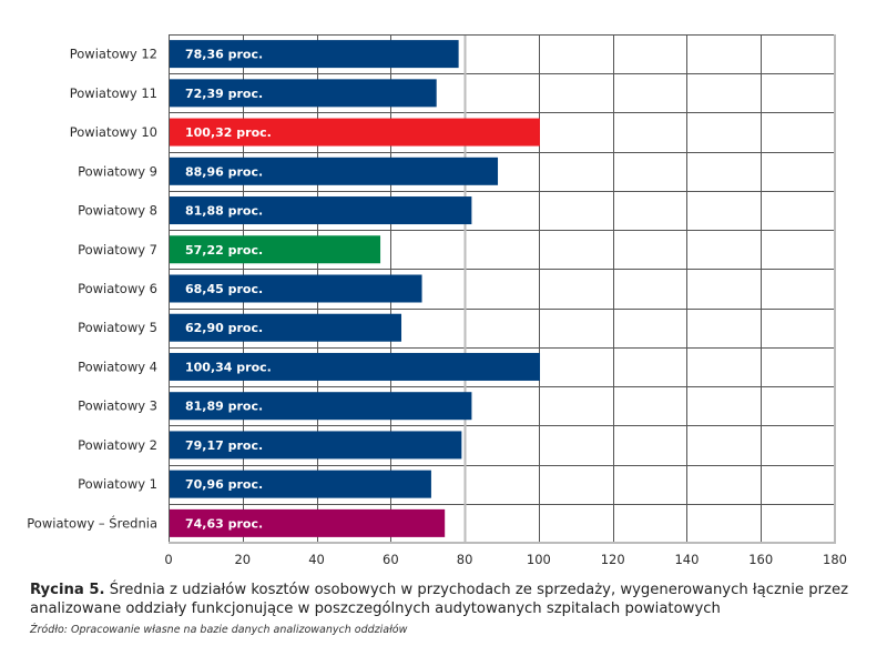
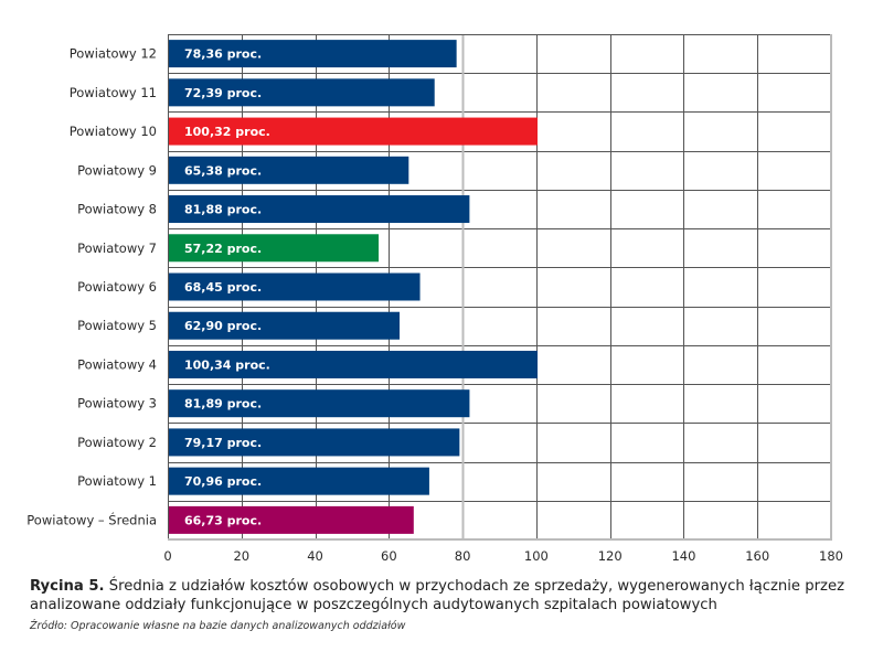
Powiatowy 9: 88,96 -> 65,38
Powiatowy – Średnia: 74,63 -> 66,73
